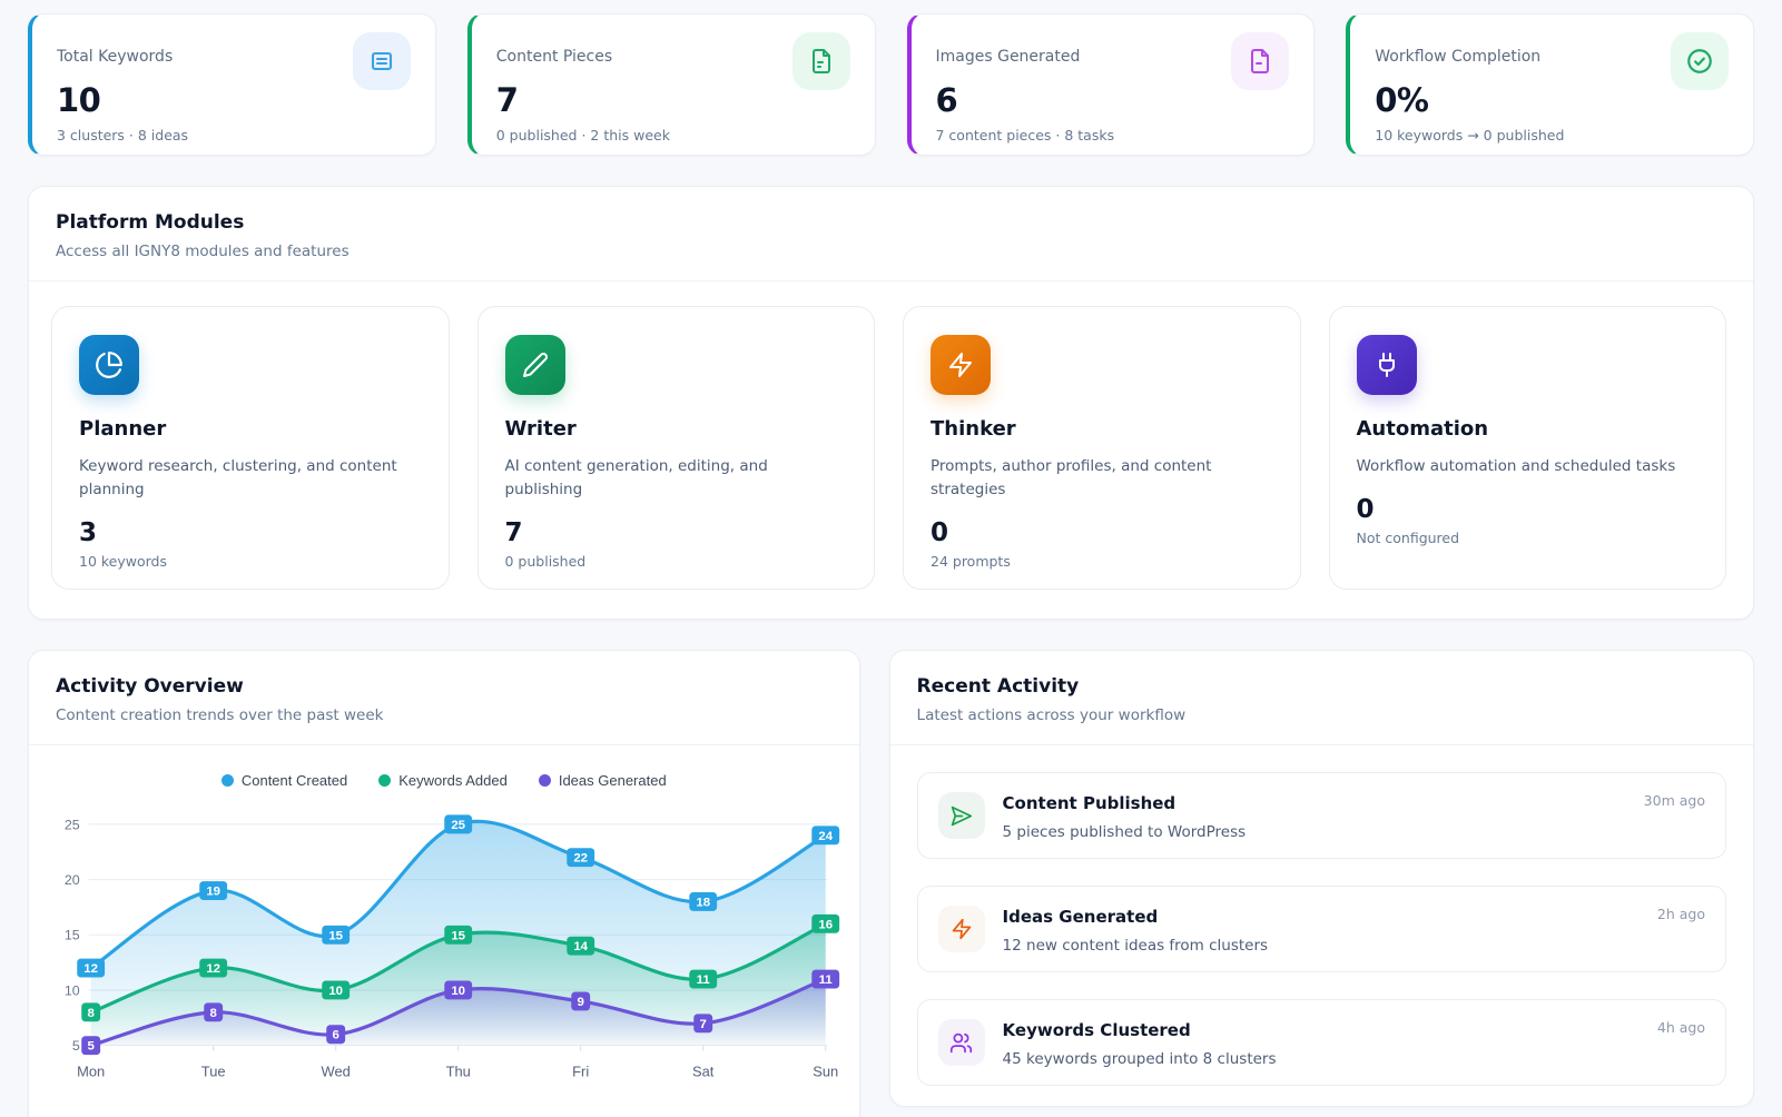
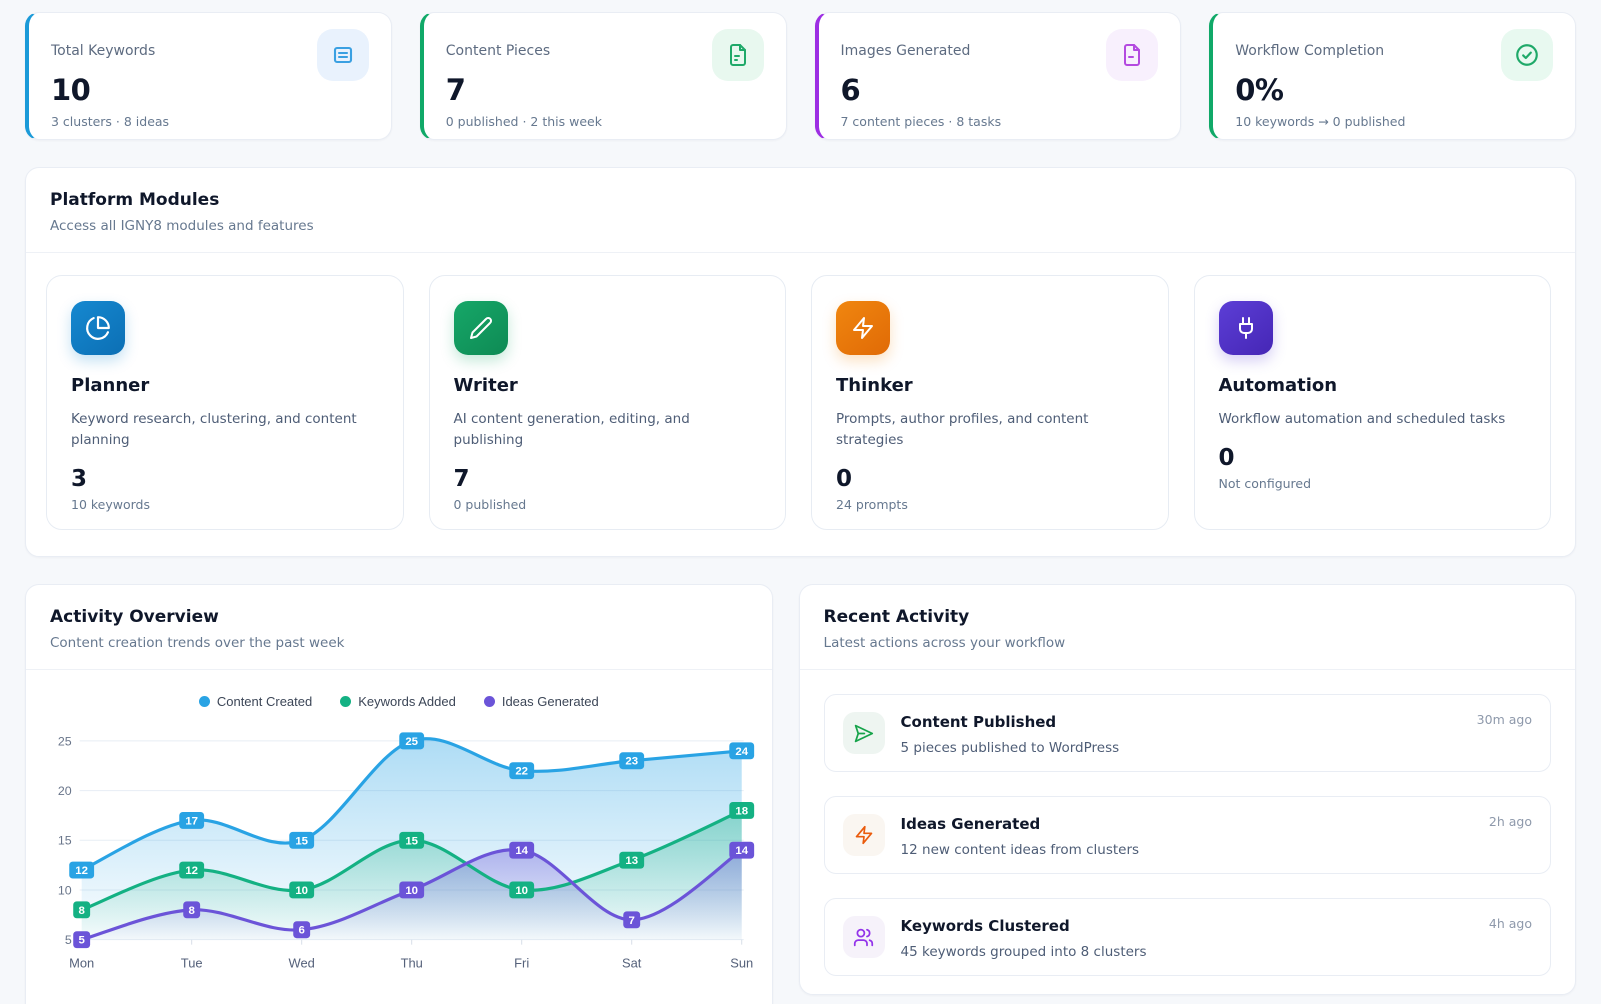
Content Created/Tue: 19 -> 17
Keywords Added/Fri: 14 -> 10
Ideas Generated/Fri: 9 -> 14
Content Created/Sat: 18 -> 23
Keywords Added/Sat: 11 -> 13
Keywords Added/Sun: 16 -> 18
Ideas Generated/Sun: 11 -> 14
